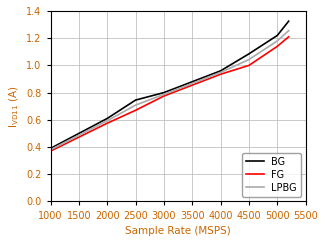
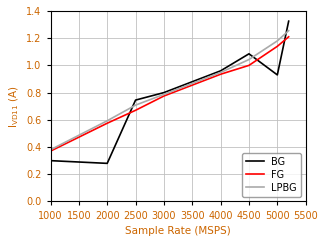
BG/1000: 0.39 -> 0.30
BG/2000: 0.61 -> 0.28
BG/5000: 1.22 -> 0.93
